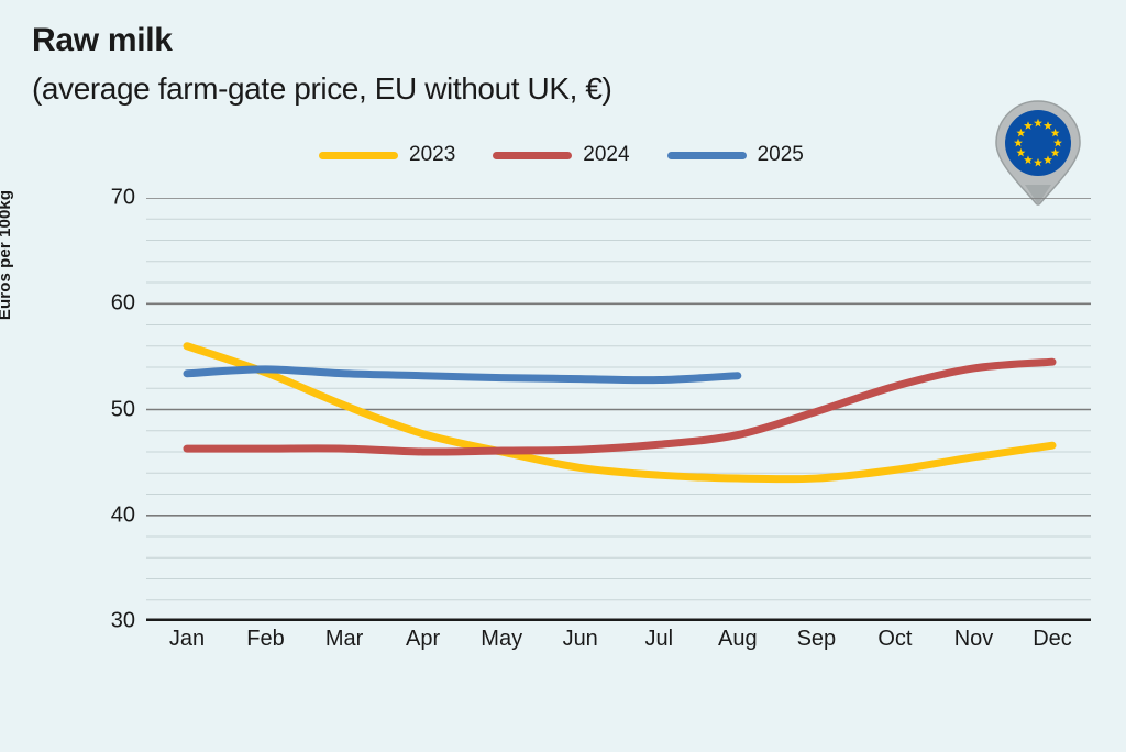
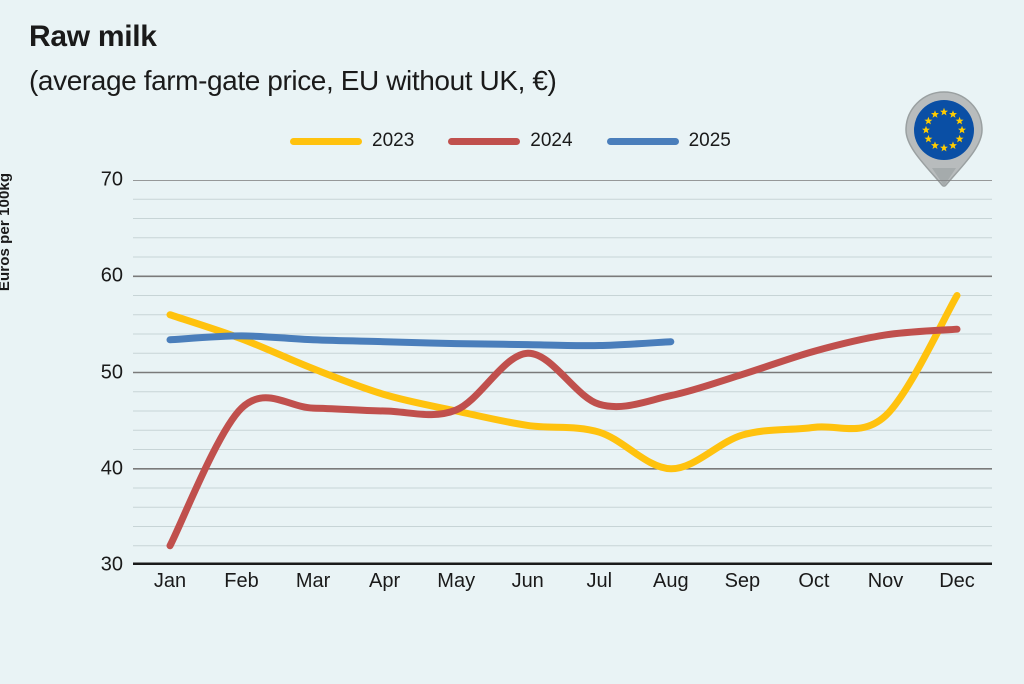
2024/Jan: 46 -> 32
2024/Jun: 46 -> 52
2023/Aug: 44 -> 40
2023/Dec: 47 -> 58
